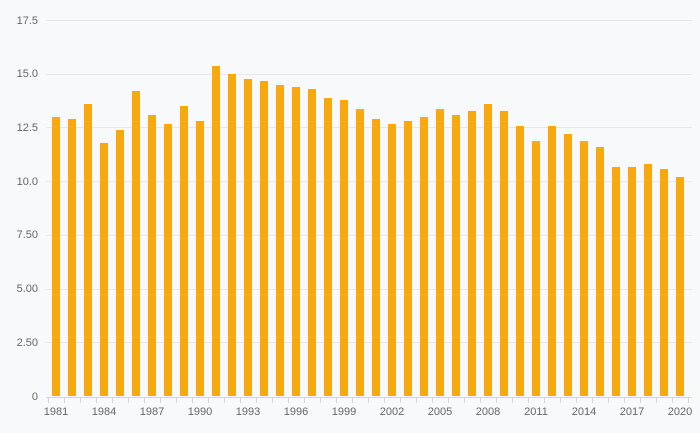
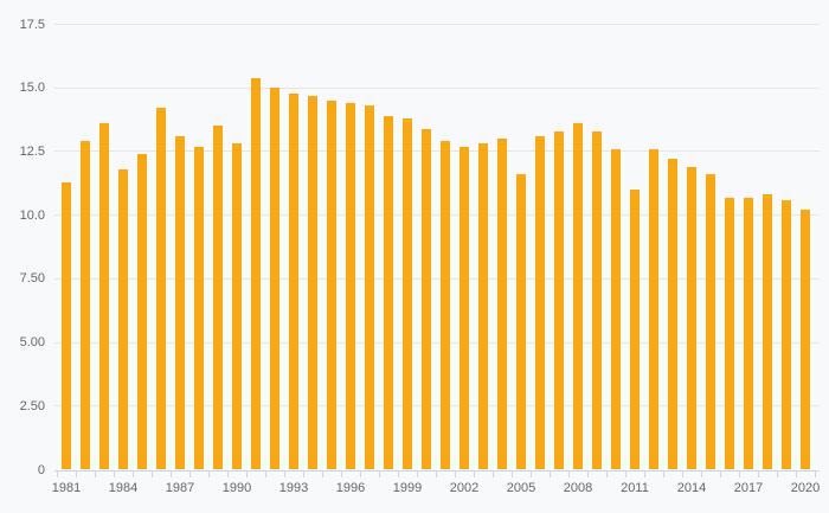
1981: 13.0 -> 11.3
2005: 13.4 -> 11.6
2011: 11.9 -> 11.0
